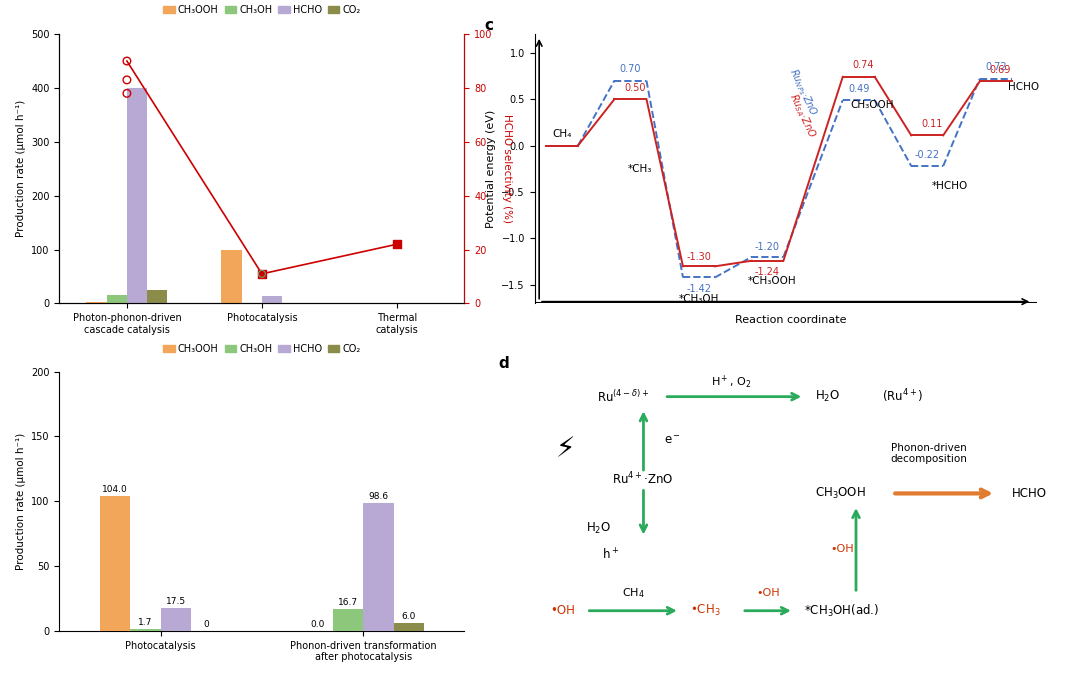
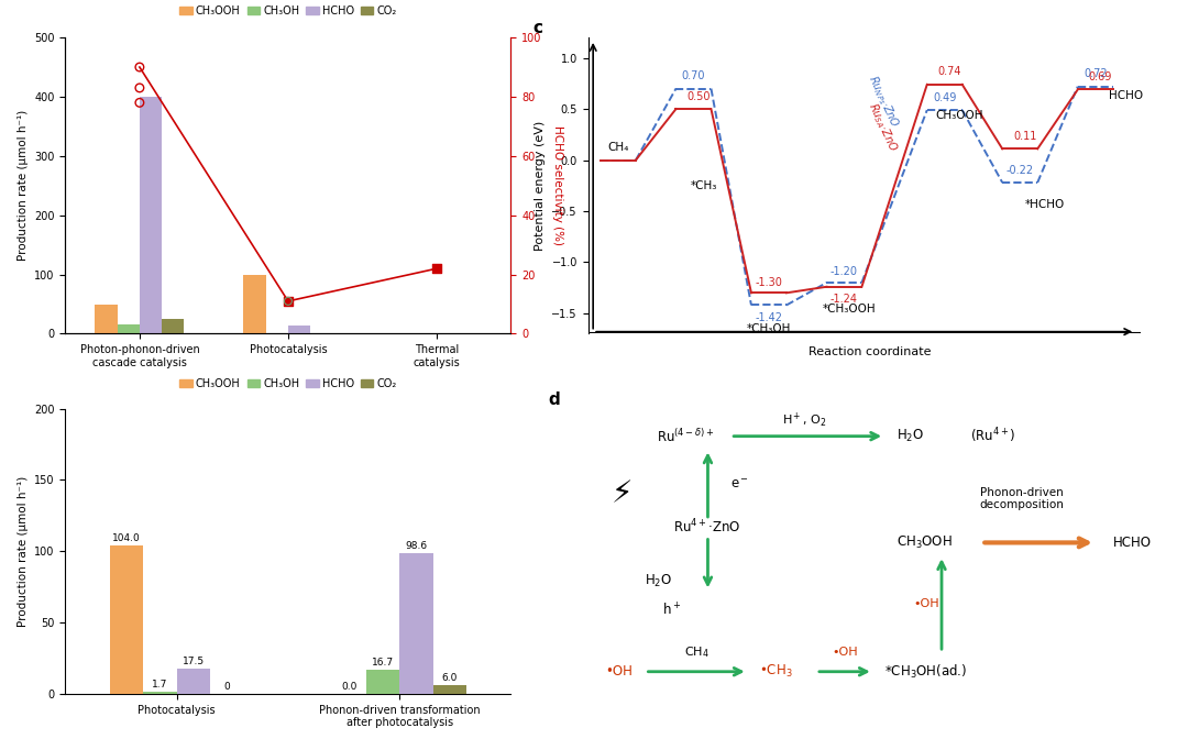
CH₃OOH/Photon-phonon-driven cascade catalysis: 2 -> 50
